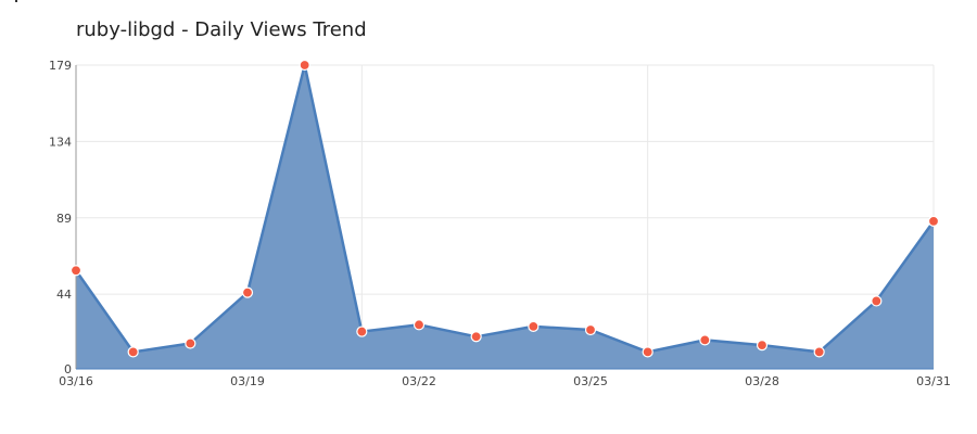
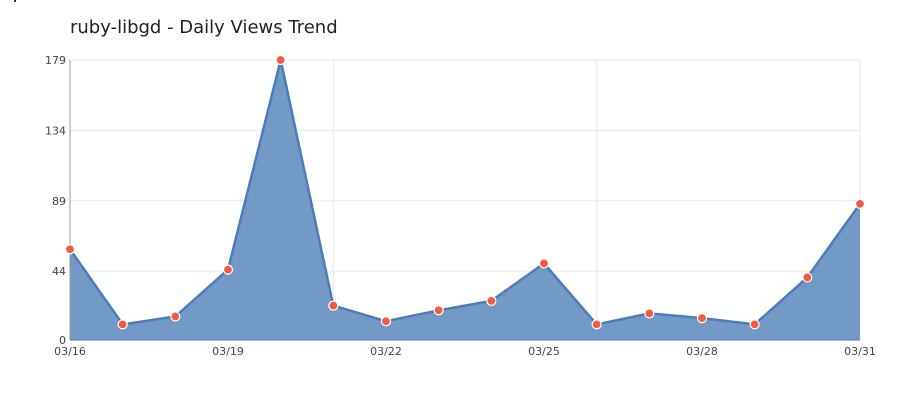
03/22: 26 -> 12
03/25: 23 -> 49
